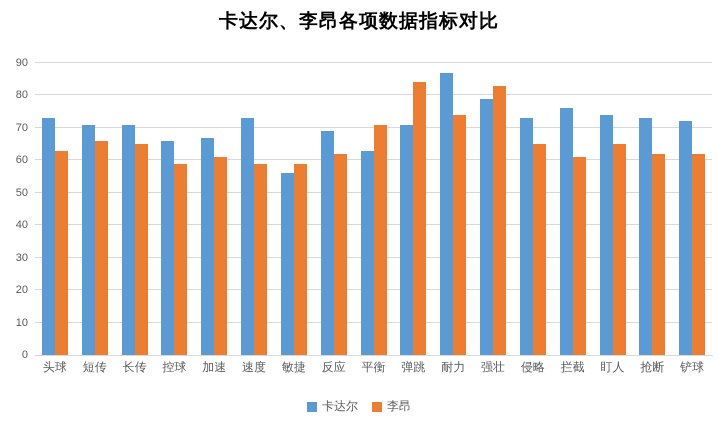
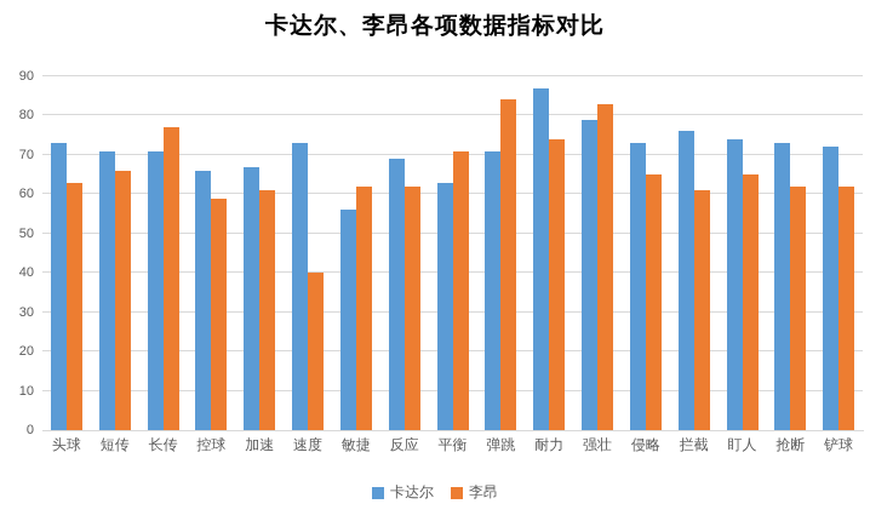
李昂/长传: 65 -> 77
李昂/速度: 59 -> 40
李昂/敏捷: 59 -> 62
